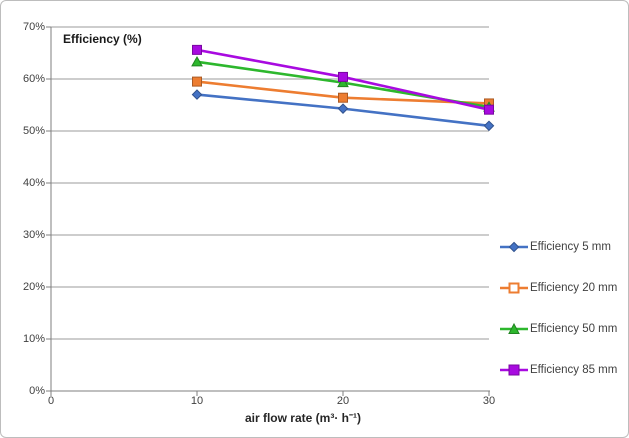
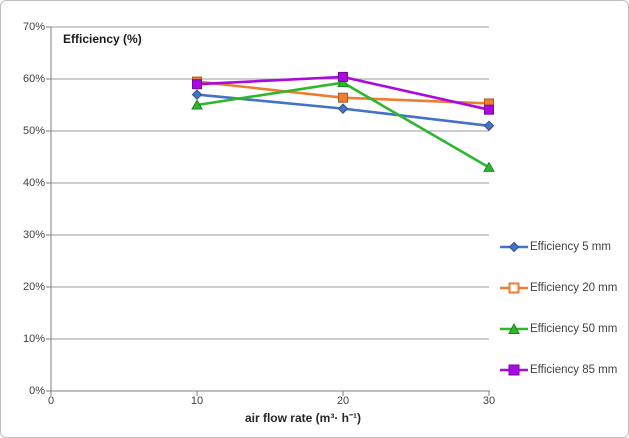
Efficiency 50 mm/10: 63% -> 55%
Efficiency 85 mm/10: 66% -> 59%
Efficiency 50 mm/30: 55% -> 43%
